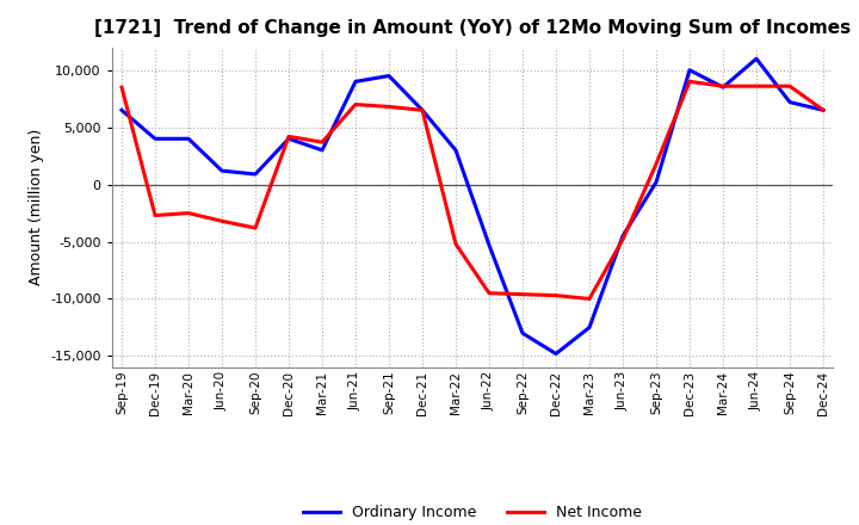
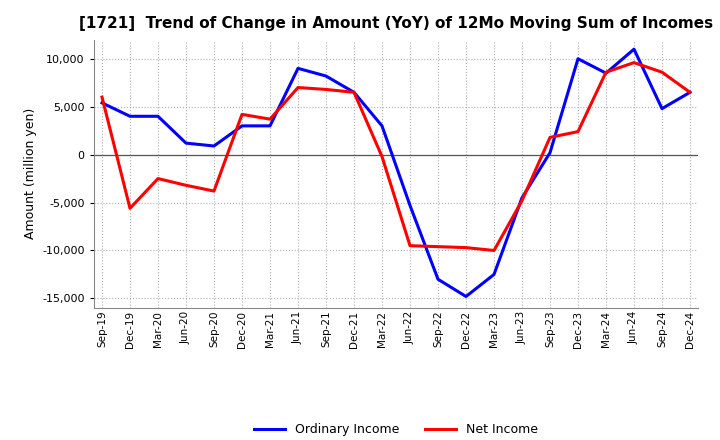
Ordinary Income/Sep-19: 6,500 -> 5,400
Net Income/Sep-19: 8,500 -> 6,000
Net Income/Dec-19: -2,700 -> -5,600
Ordinary Income/Dec-20: 4,000 -> 3,000
Ordinary Income/Sep-21: 9,500 -> 8,200
Net Income/Mar-22: -5,200 -> -200
Net Income/Dec-23: 9,000 -> 2,400
Net Income/Jun-24: 8,600 -> 9,600
Ordinary Income/Sep-24: 7,200 -> 4,800
